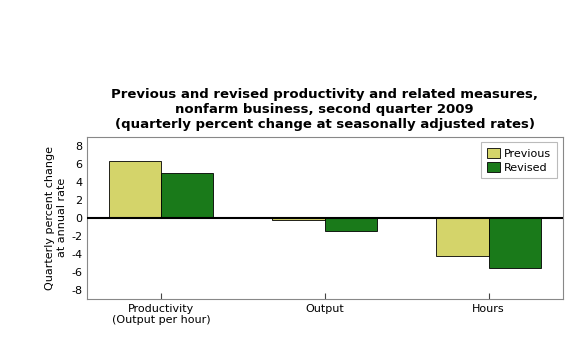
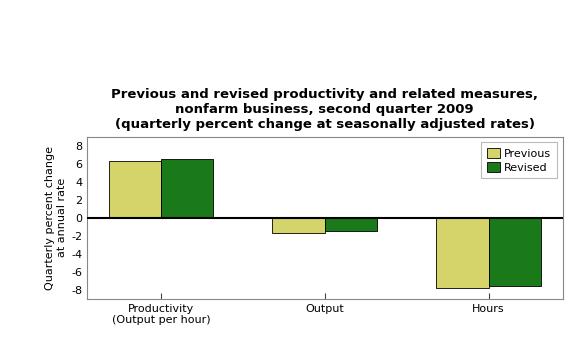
Revised/Productivity (Output per hour): 5.0 -> 6.5
Previous/Output: -0.2 -> -1.7
Previous/Hours: -4.2 -> -7.8
Revised/Hours: -5.6 -> -7.6
